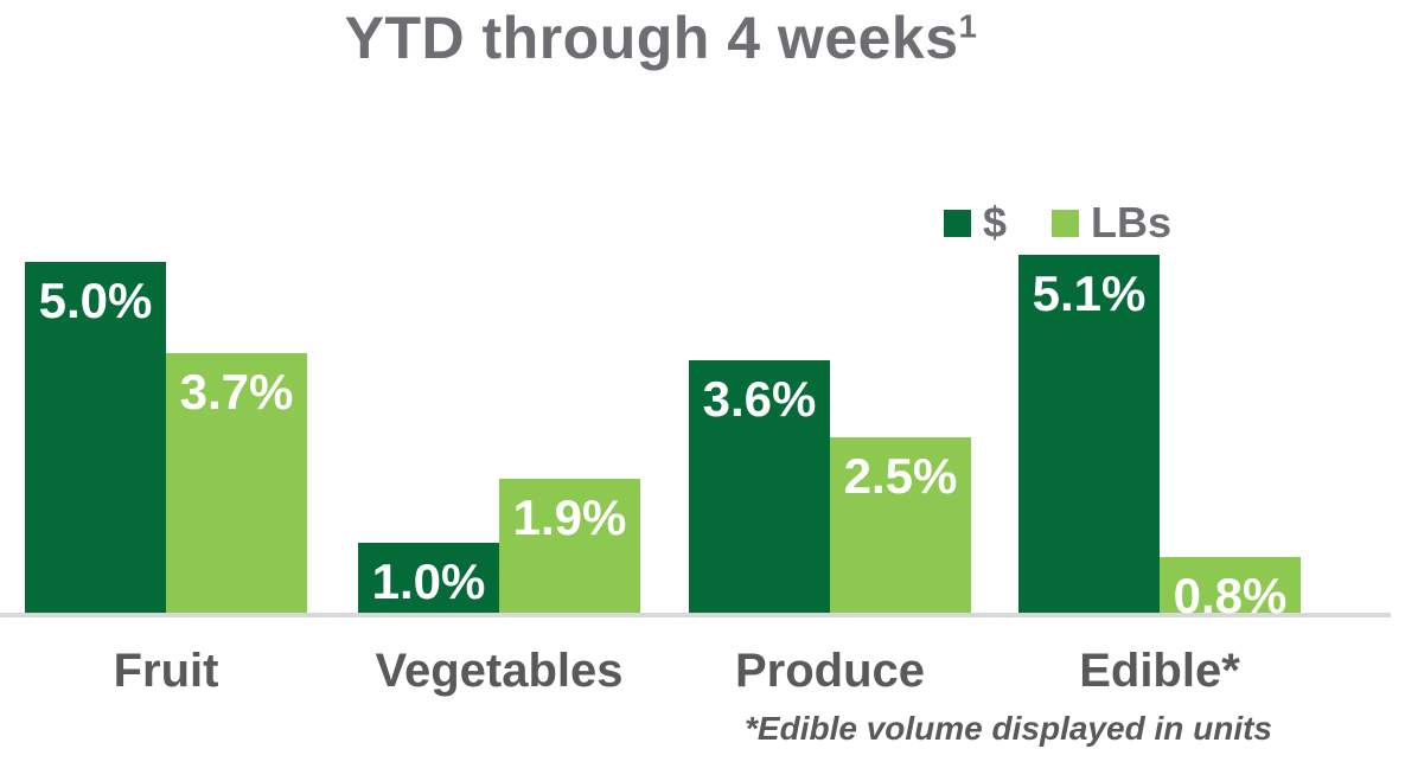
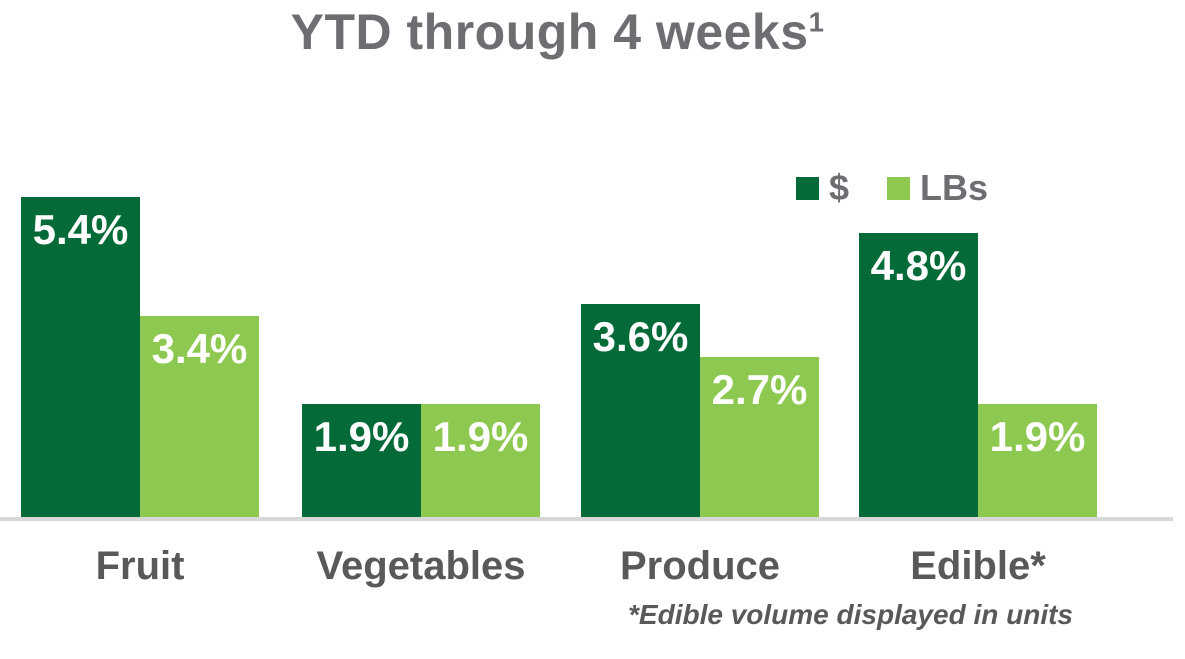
$/Fruit: 5.0% -> 5.4%
LBs/Fruit: 3.7% -> 3.4%
$/Vegetables: 1.0% -> 1.9%
LBs/Produce: 2.5% -> 2.7%
$/Edible*: 5.1% -> 4.8%
LBs/Edible*: 0.8% -> 1.9%
